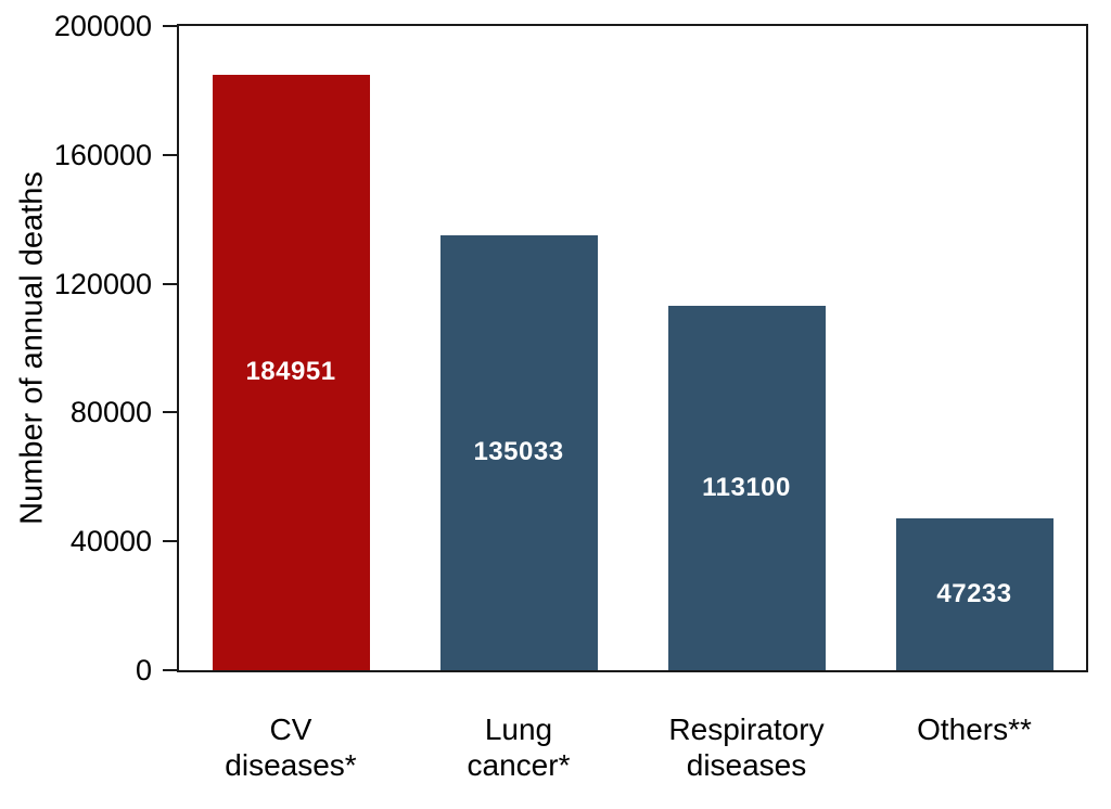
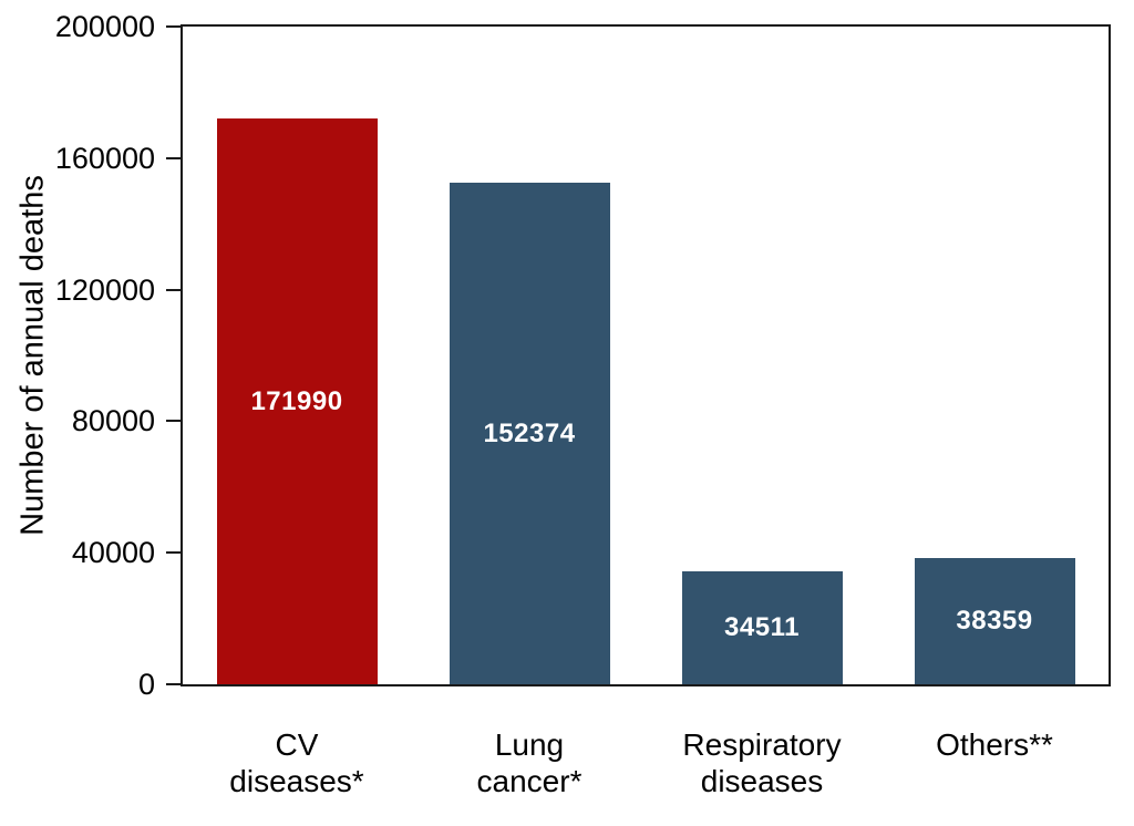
CV diseases*: 184951 -> 171990
Lung cancer*: 135033 -> 152374
Respiratory diseases: 113100 -> 34511
Others**: 47233 -> 38359
